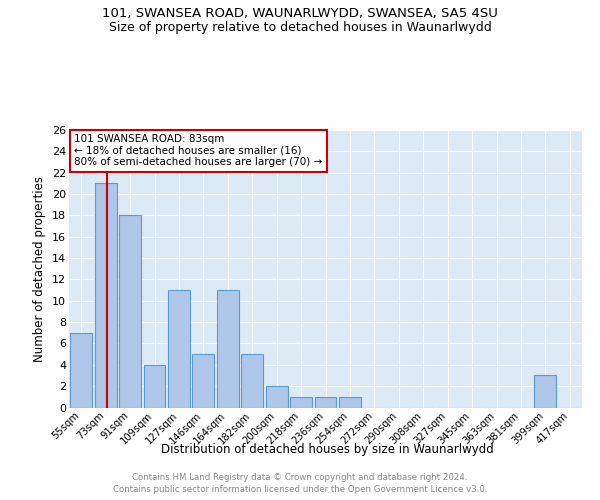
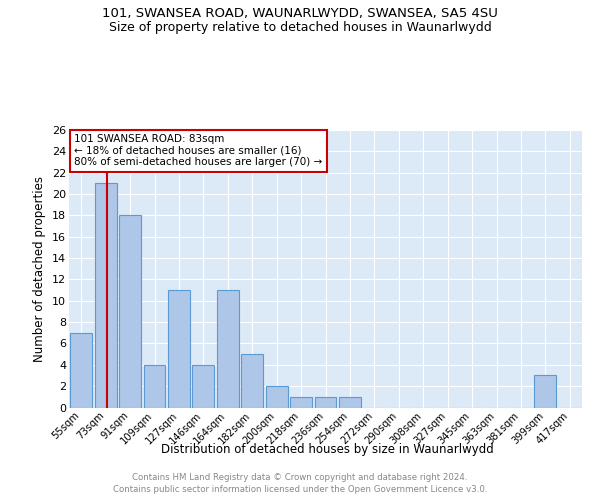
146sqm: 5 -> 4
